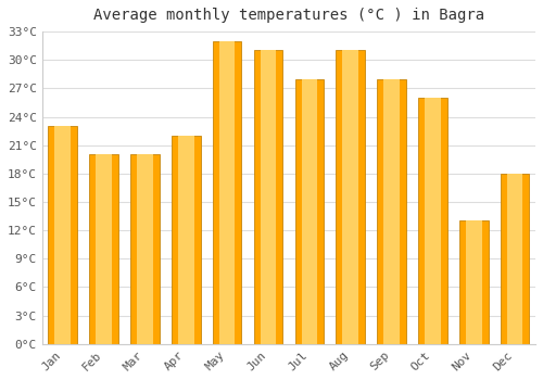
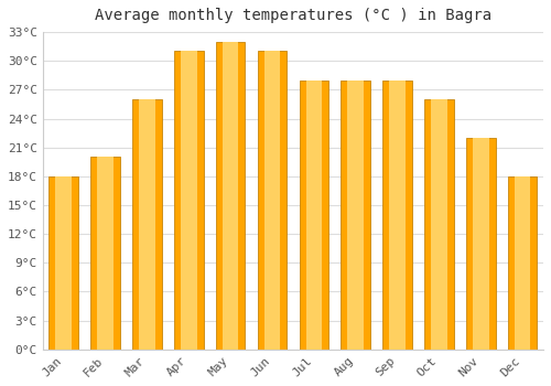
Jan: 23°C -> 18°C
Mar: 20°C -> 26°C
Apr: 22°C -> 31°C
Aug: 31°C -> 28°C
Nov: 13°C -> 22°C
